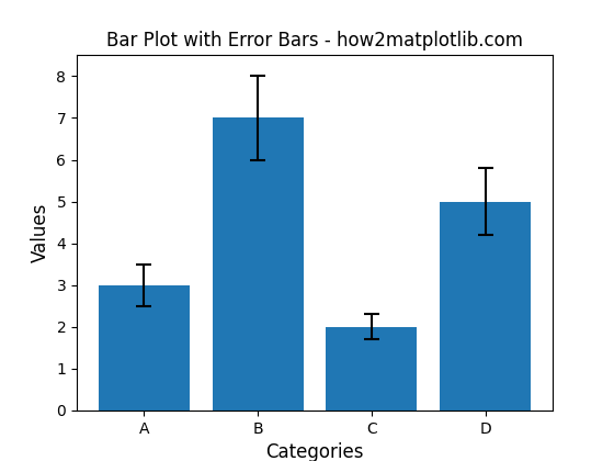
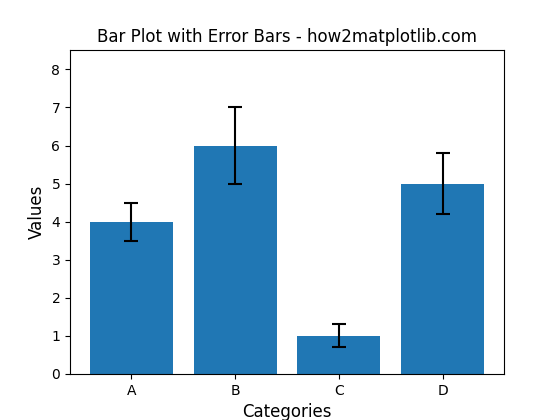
A: 3 -> 4
B: 7 -> 6
C: 2 -> 1
